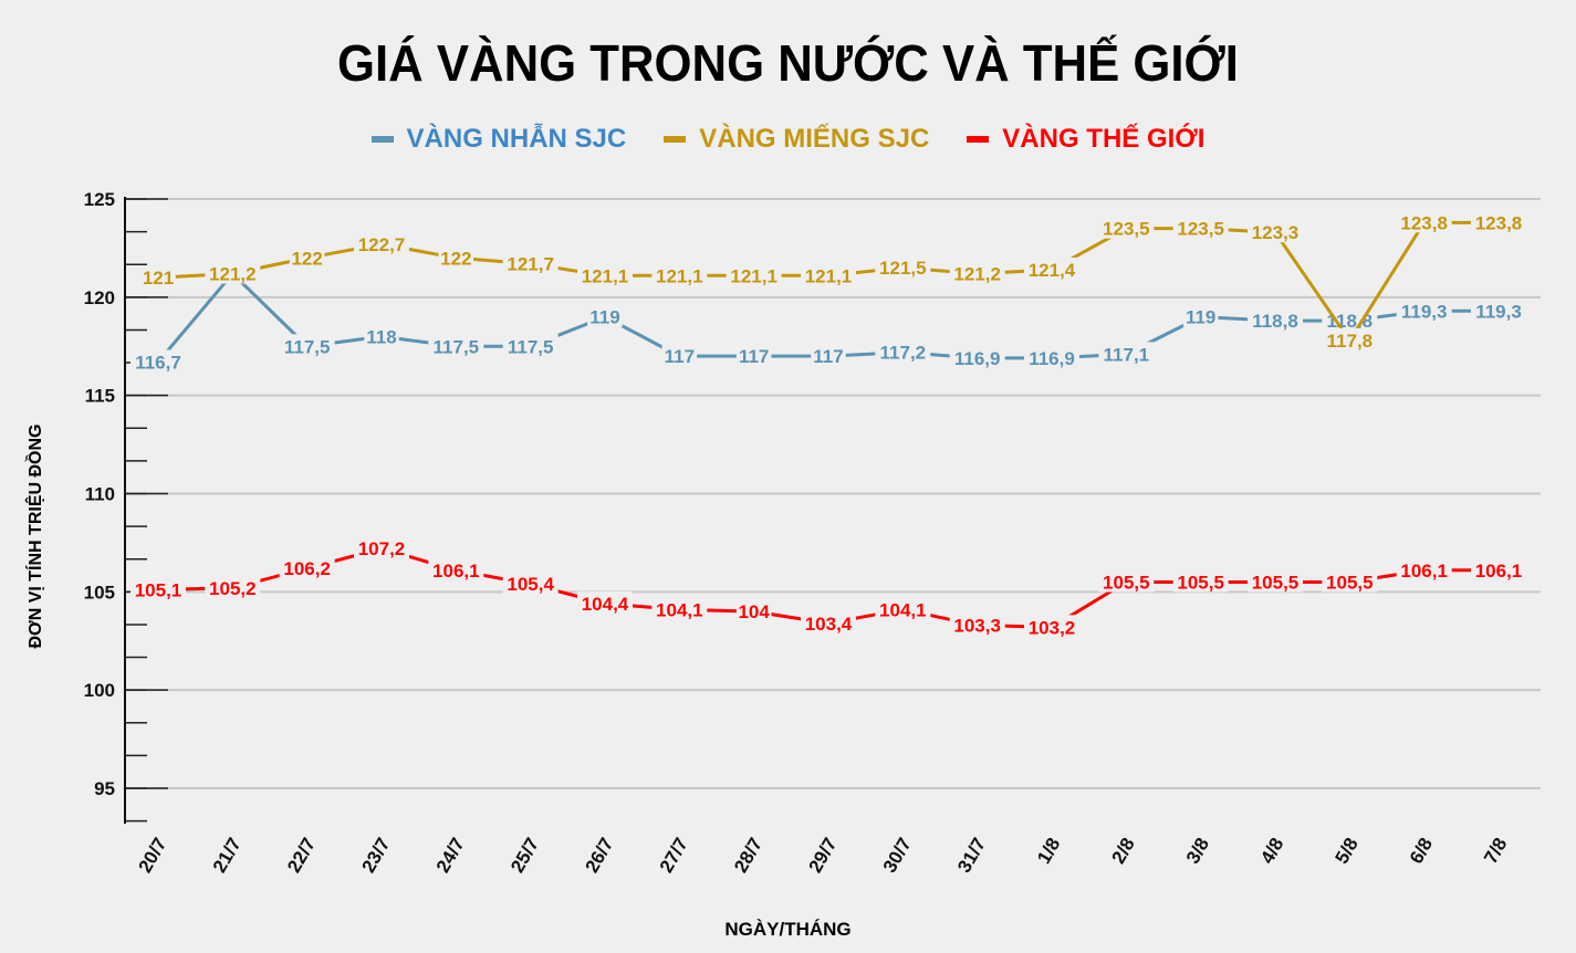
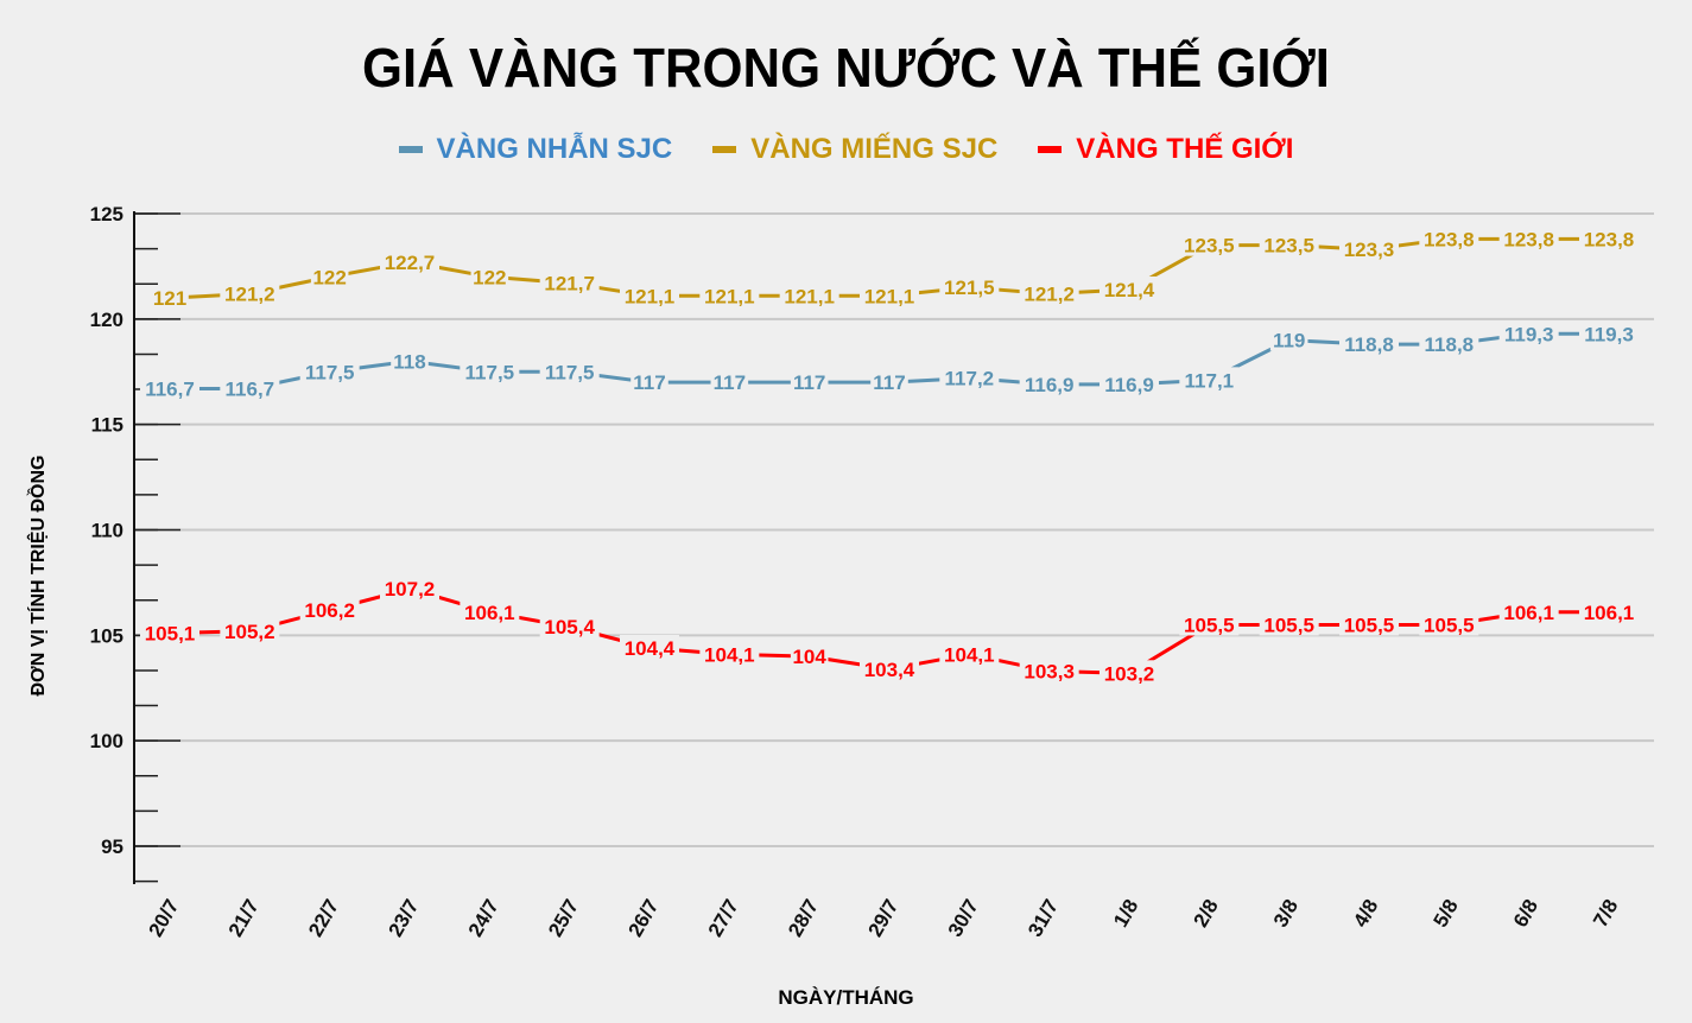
VÀNG NHẪN SJC/21/7: 121,2 -> 116,7
VÀNG NHẪN SJC/26/7: 119 -> 117
VÀNG MIẾNG SJC/5/8: 117,8 -> 123,8
